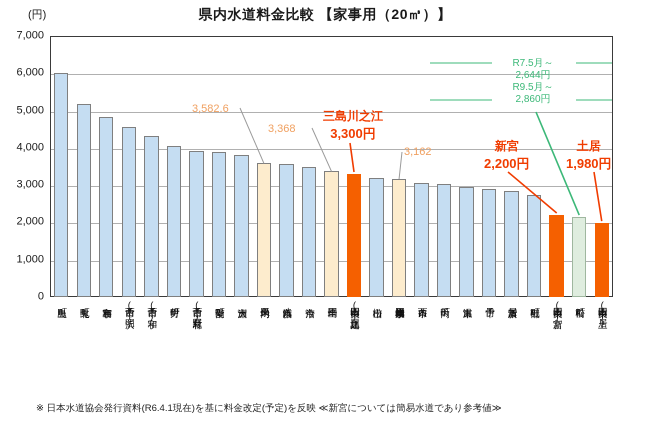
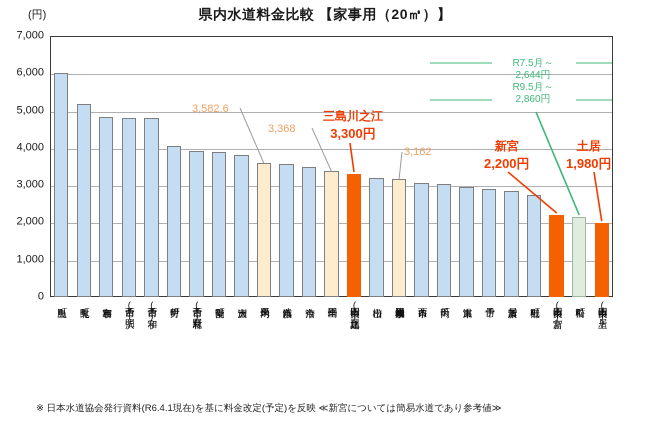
西予市(明浜): 4600 -> 4800
西予市(宇和): 4300 -> 4800
